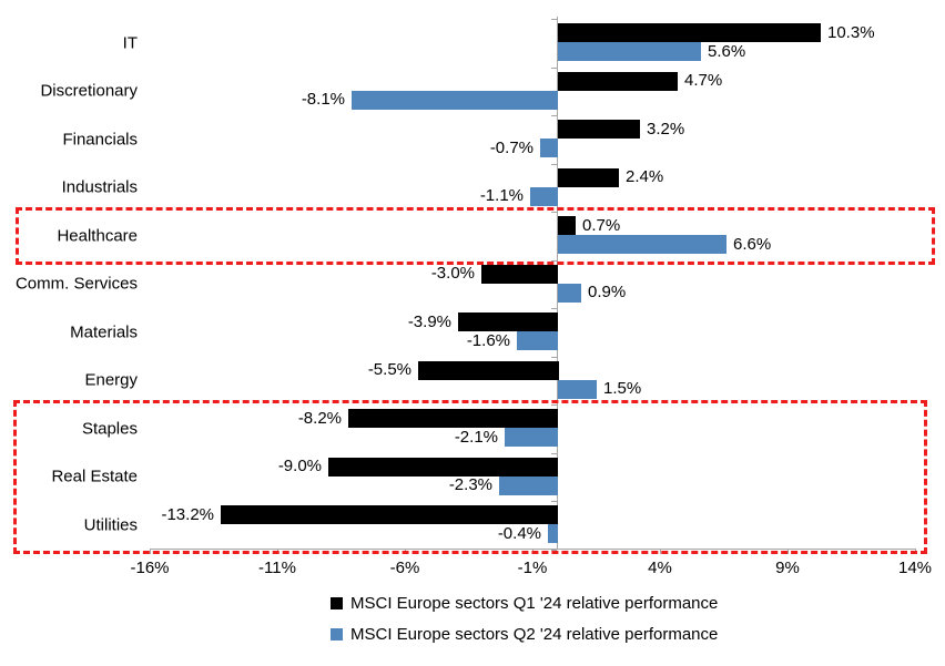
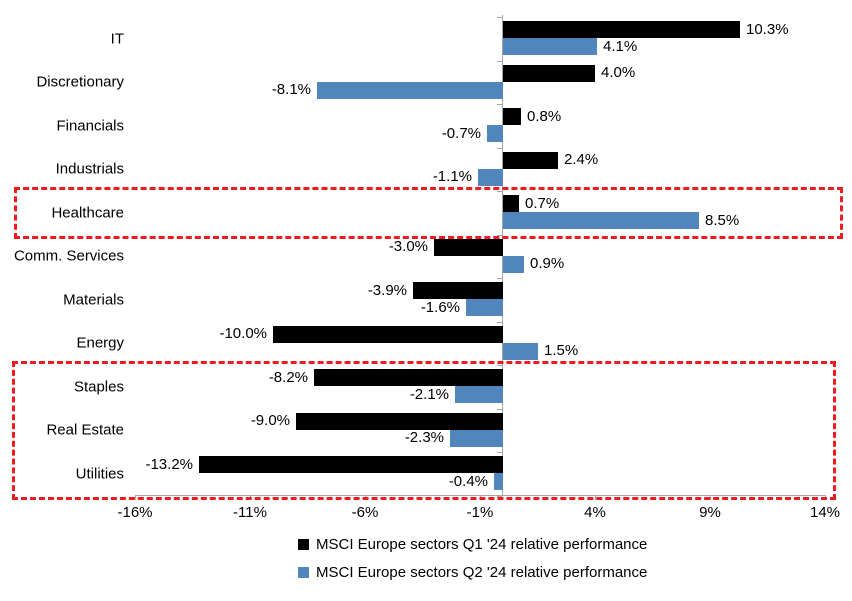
MSCI Europe sectors Q2 '24 relative performance/IT: 5.6% -> 4.1%
MSCI Europe sectors Q1 '24 relative performance/Discretionary: 4.7% -> 4.0%
MSCI Europe sectors Q1 '24 relative performance/Financials: 3.2% -> 0.8%
MSCI Europe sectors Q2 '24 relative performance/Healthcare: 6.6% -> 8.5%
MSCI Europe sectors Q1 '24 relative performance/Energy: -5.5% -> -10.0%
